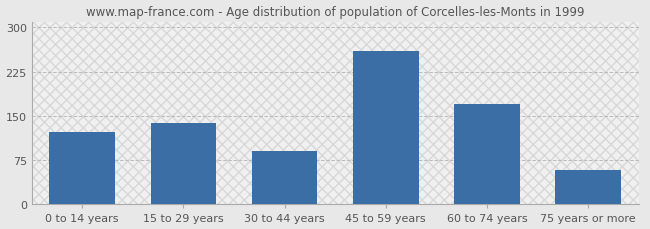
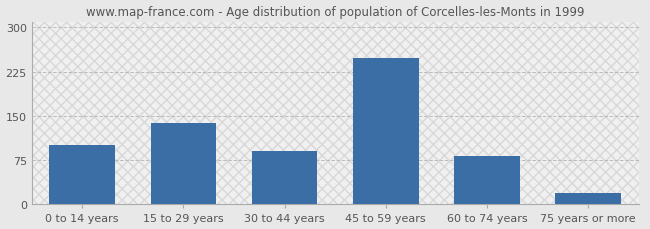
0 to 14 years: 122 -> 100
45 to 59 years: 260 -> 248
60 to 74 years: 170 -> 82
75 years or more: 58 -> 20
